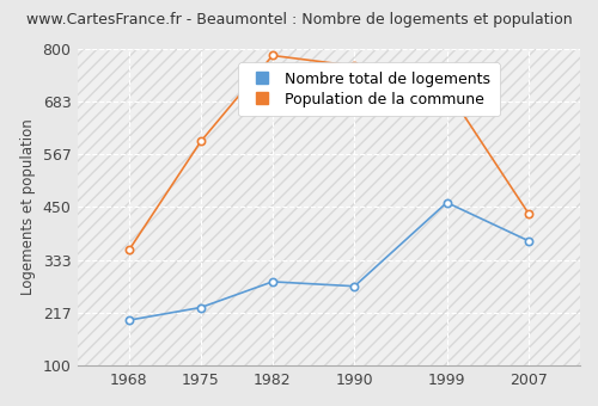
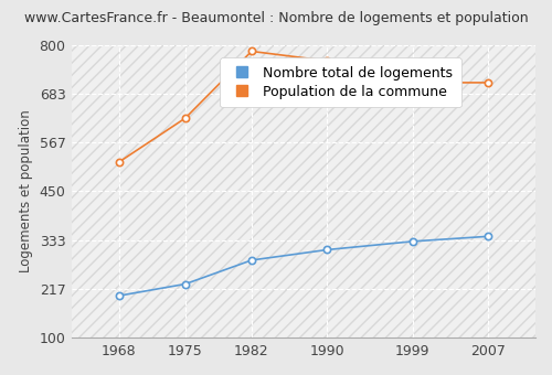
Population de la commune/1968: 355 -> 520
Population de la commune/1975: 595 -> 625
Nombre total de logements/1990: 275 -> 310
Nombre total de logements/1999: 460 -> 330
Nombre total de logements/2007: 375 -> 342
Population de la commune/2007: 435 -> 710
